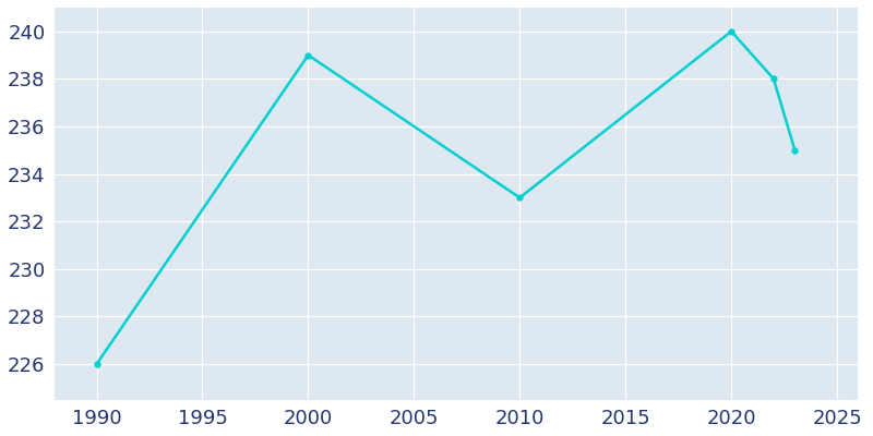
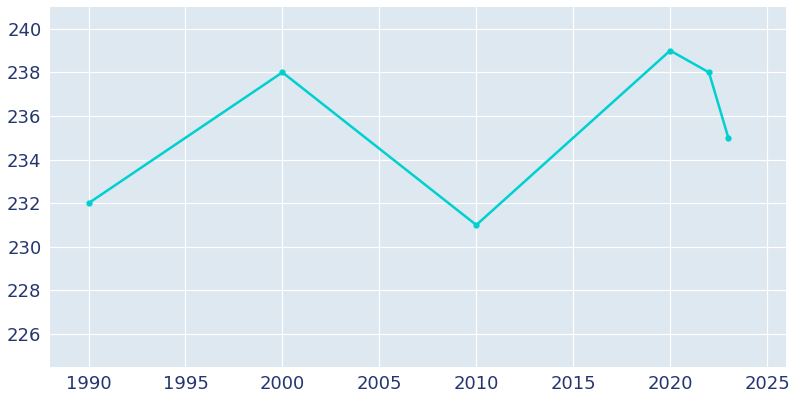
1990: 226 -> 232
2000: 239 -> 238
2010: 233 -> 231
2020: 240 -> 239
